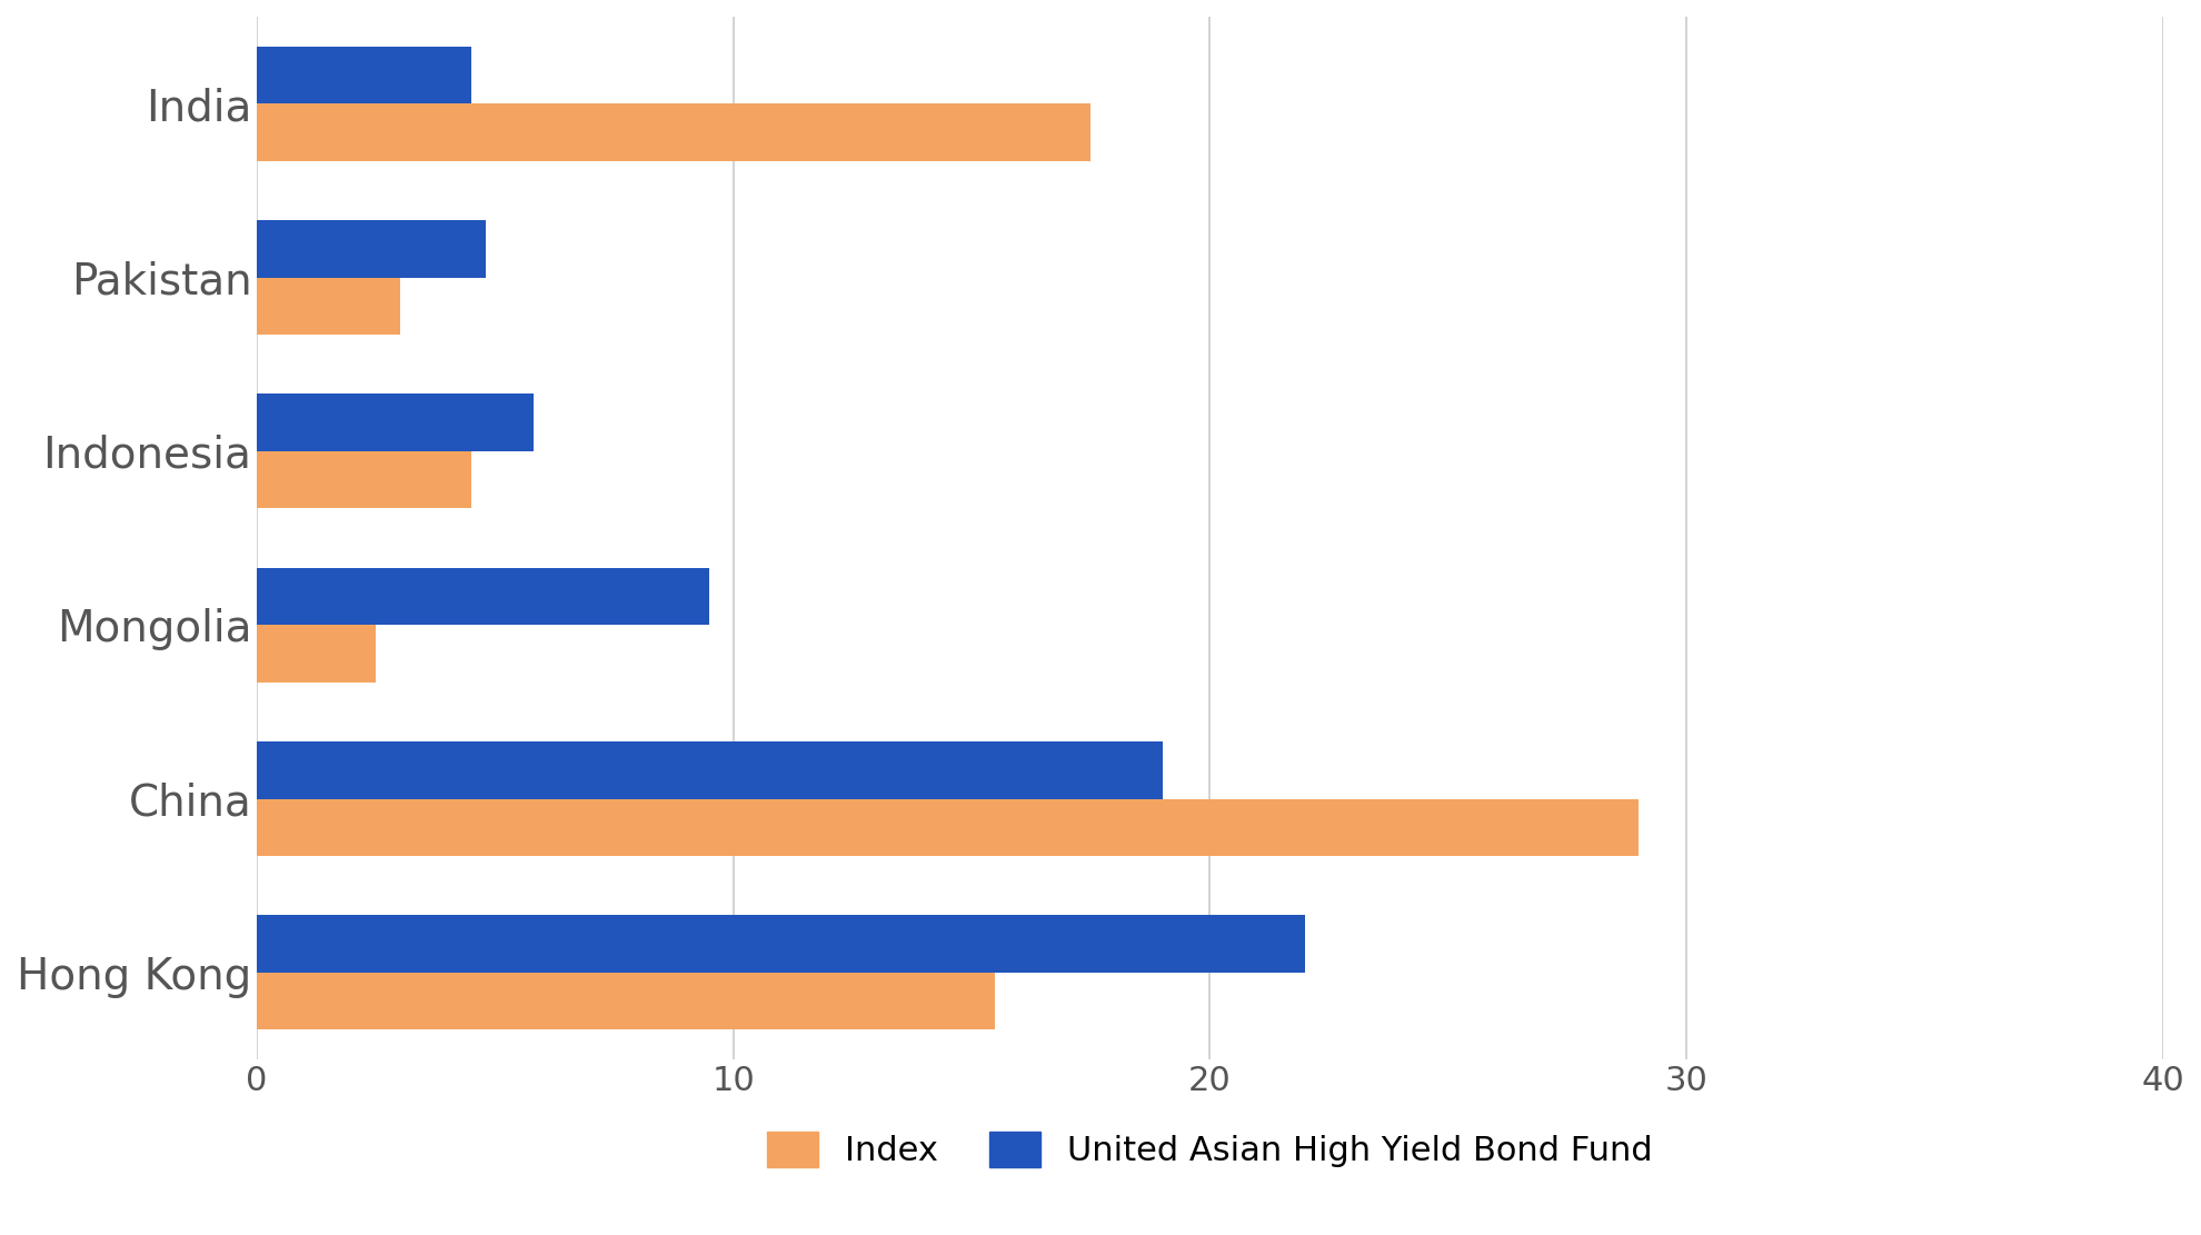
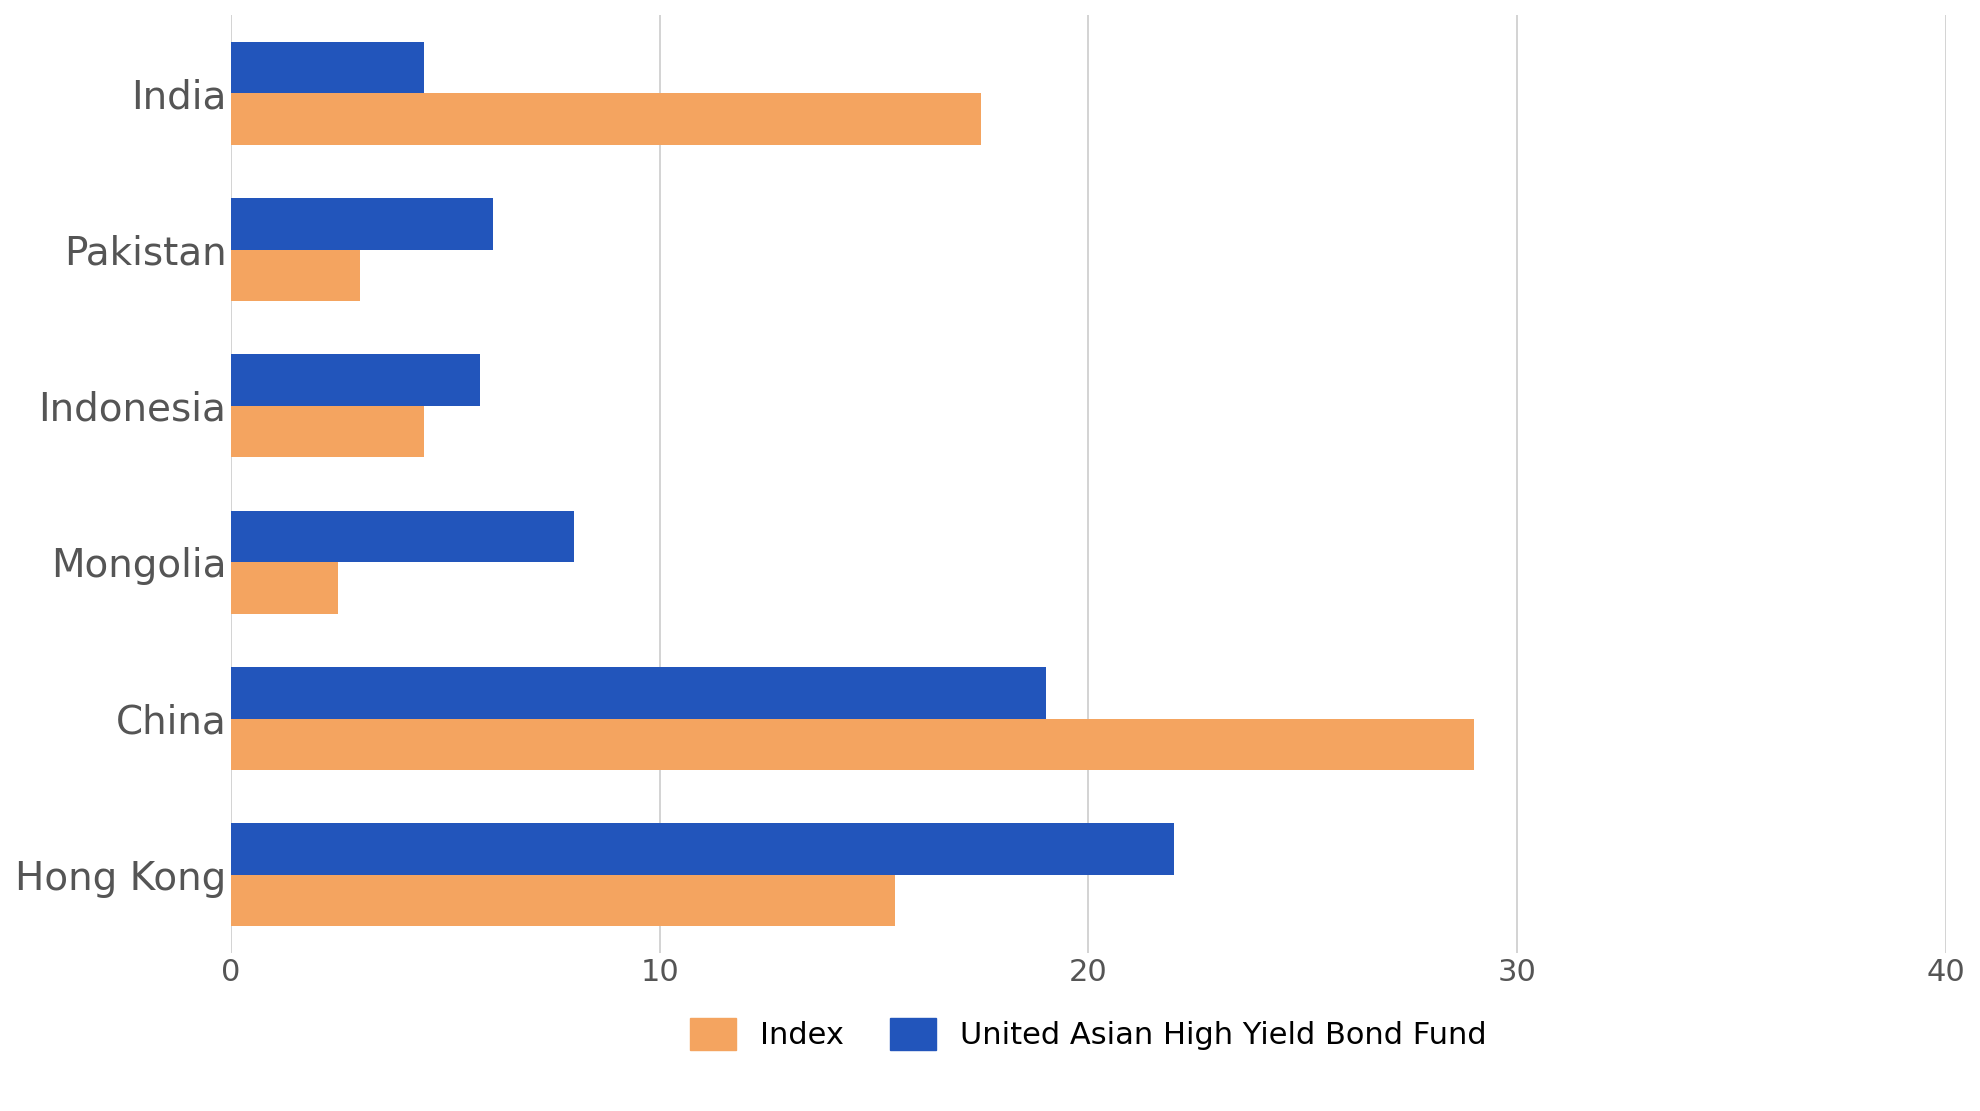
United Asian High Yield Bond Fund/Pakistan: 4.8 -> 6.1
United Asian High Yield Bond Fund/Mongolia: 9.5 -> 8.0
